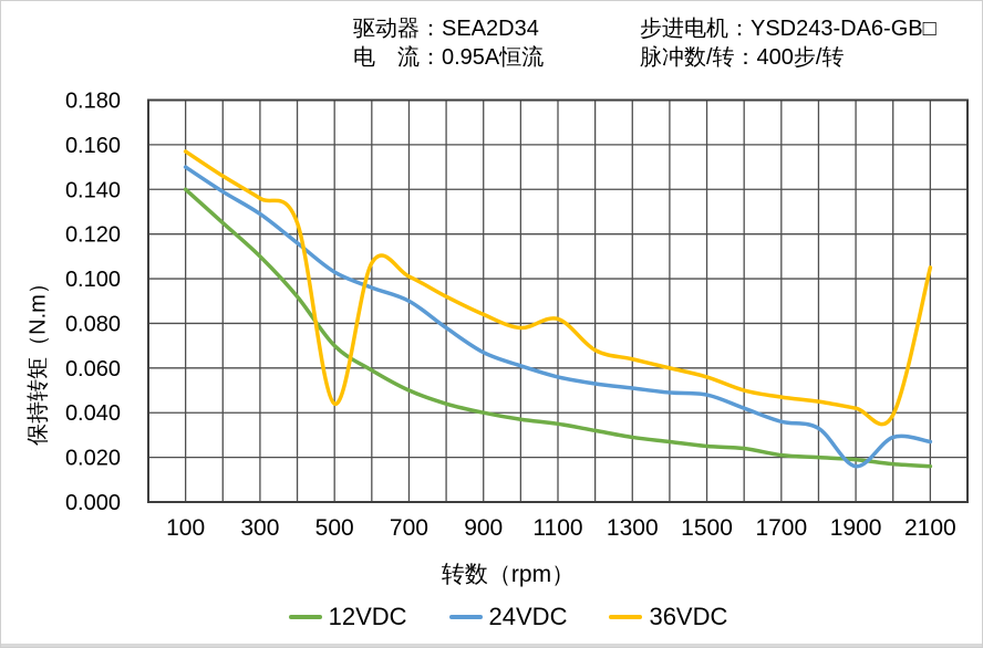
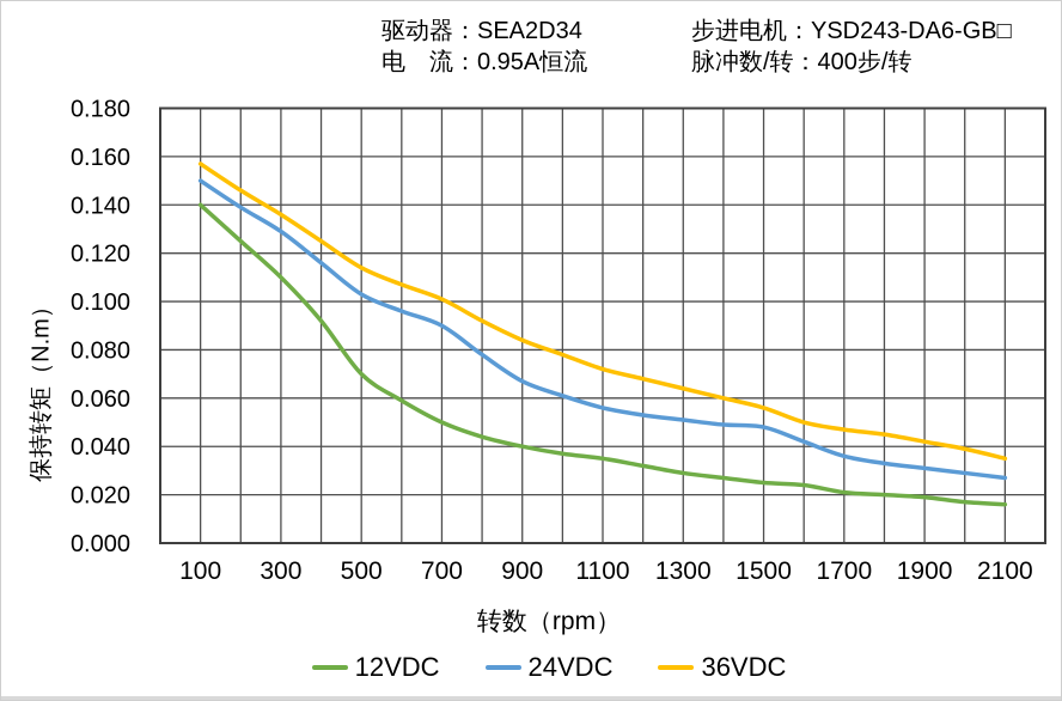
36VDC/500: 0.044 -> 0.114
36VDC/1100: 0.082 -> 0.072
24VDC/1900: 0.016 -> 0.031
36VDC/2100: 0.105 -> 0.035
